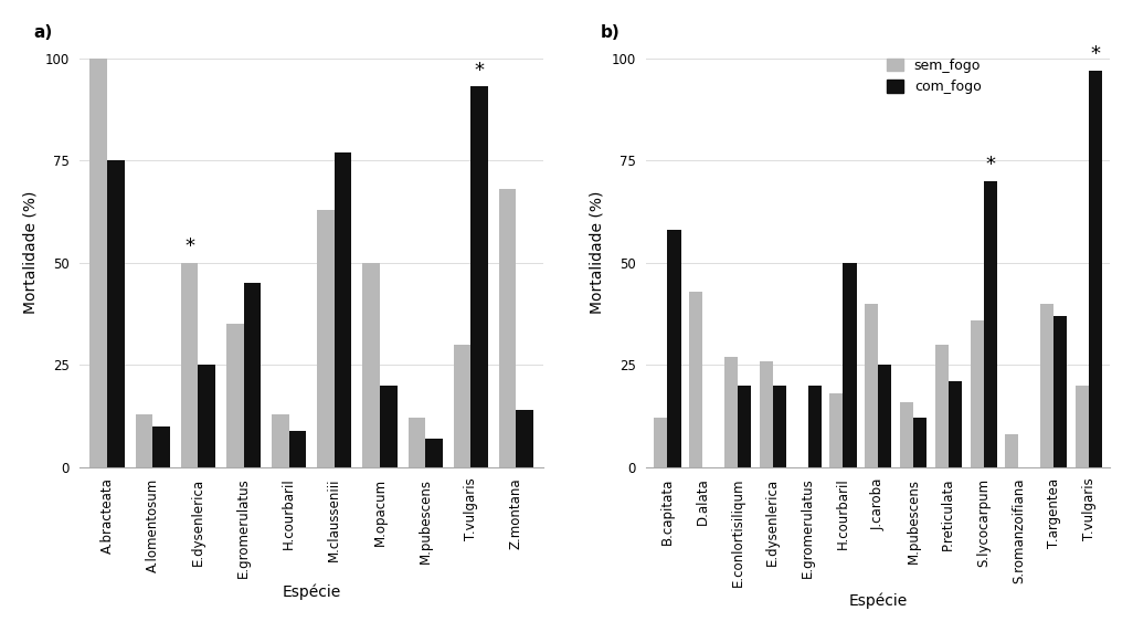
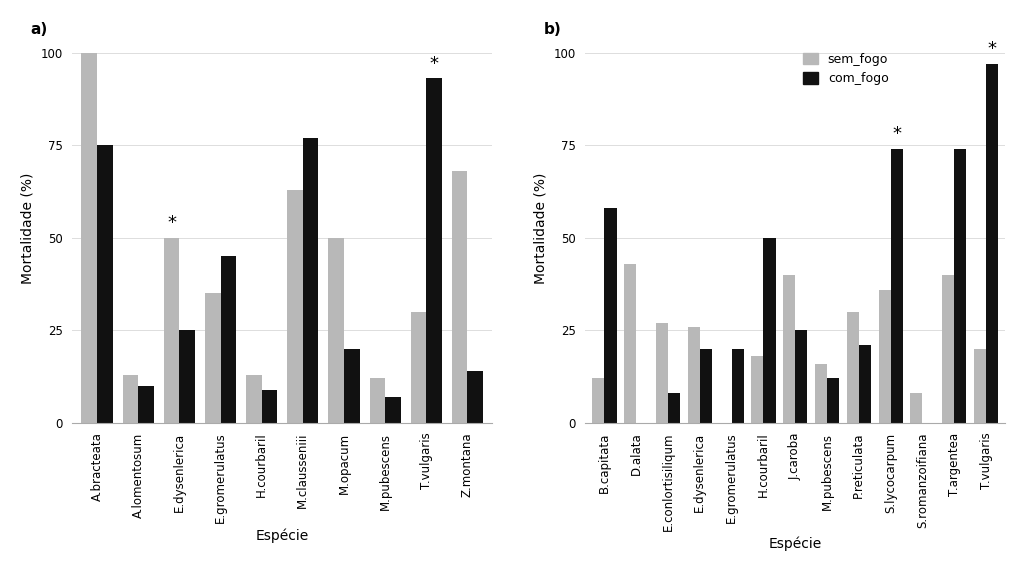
com_fogo/E.conlortisiliqum: 20 -> 8
com_fogo/S.lycocarpum: 70 -> 74
com_fogo/T.argentea: 37 -> 74
